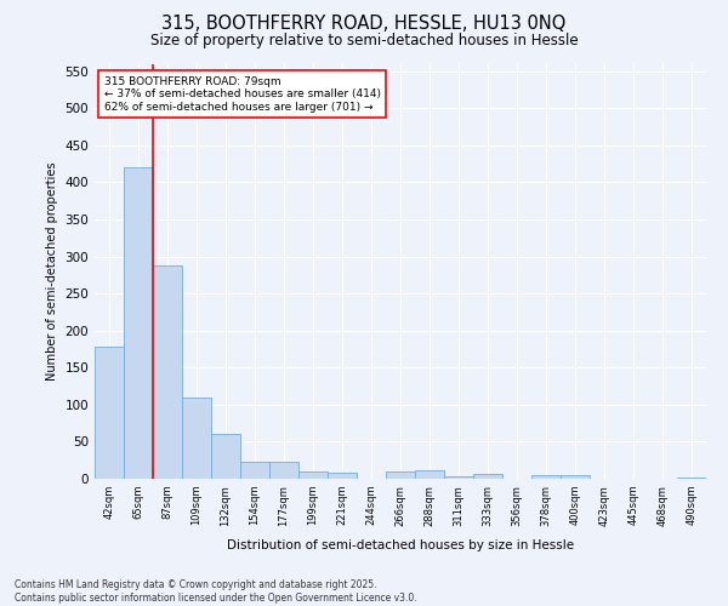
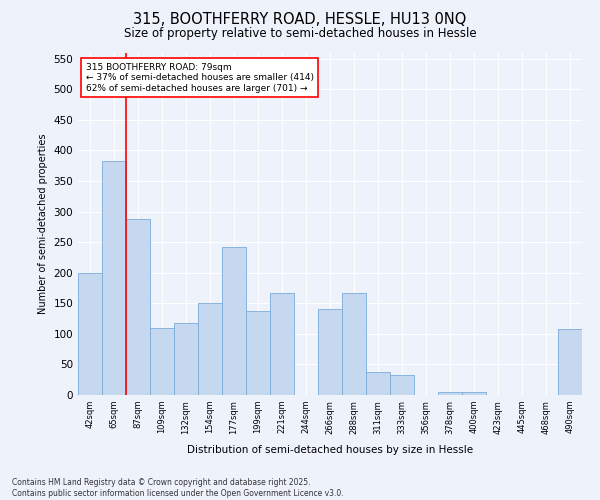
42sqm: 178 -> 200
65sqm: 420 -> 382
132sqm: 60 -> 118
154sqm: 23 -> 150
177sqm: 23 -> 242
199sqm: 10 -> 138
221sqm: 8 -> 166
266sqm: 10 -> 140
288sqm: 12 -> 166
311sqm: 4 -> 38
333sqm: 6 -> 32
490sqm: 2 -> 108
